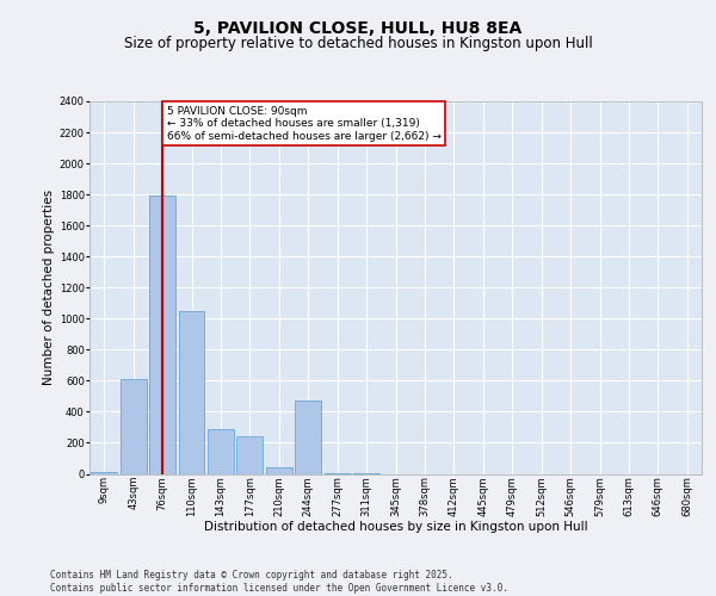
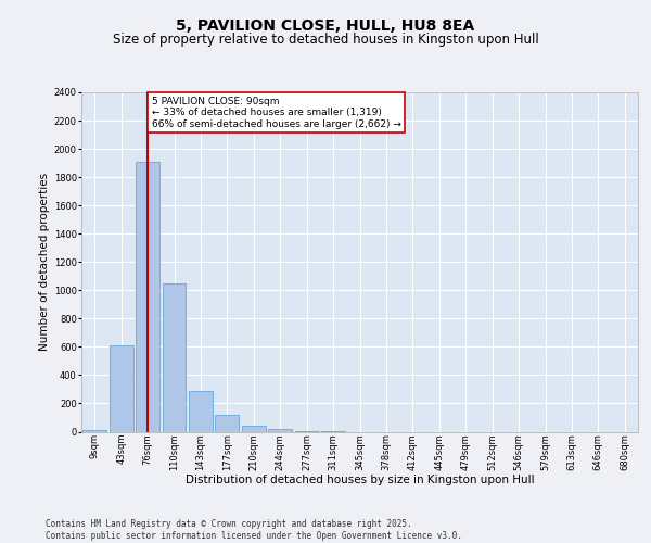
76sqm: 1790 -> 1910
177sqm: 240 -> 120
244sqm: 470 -> 20
